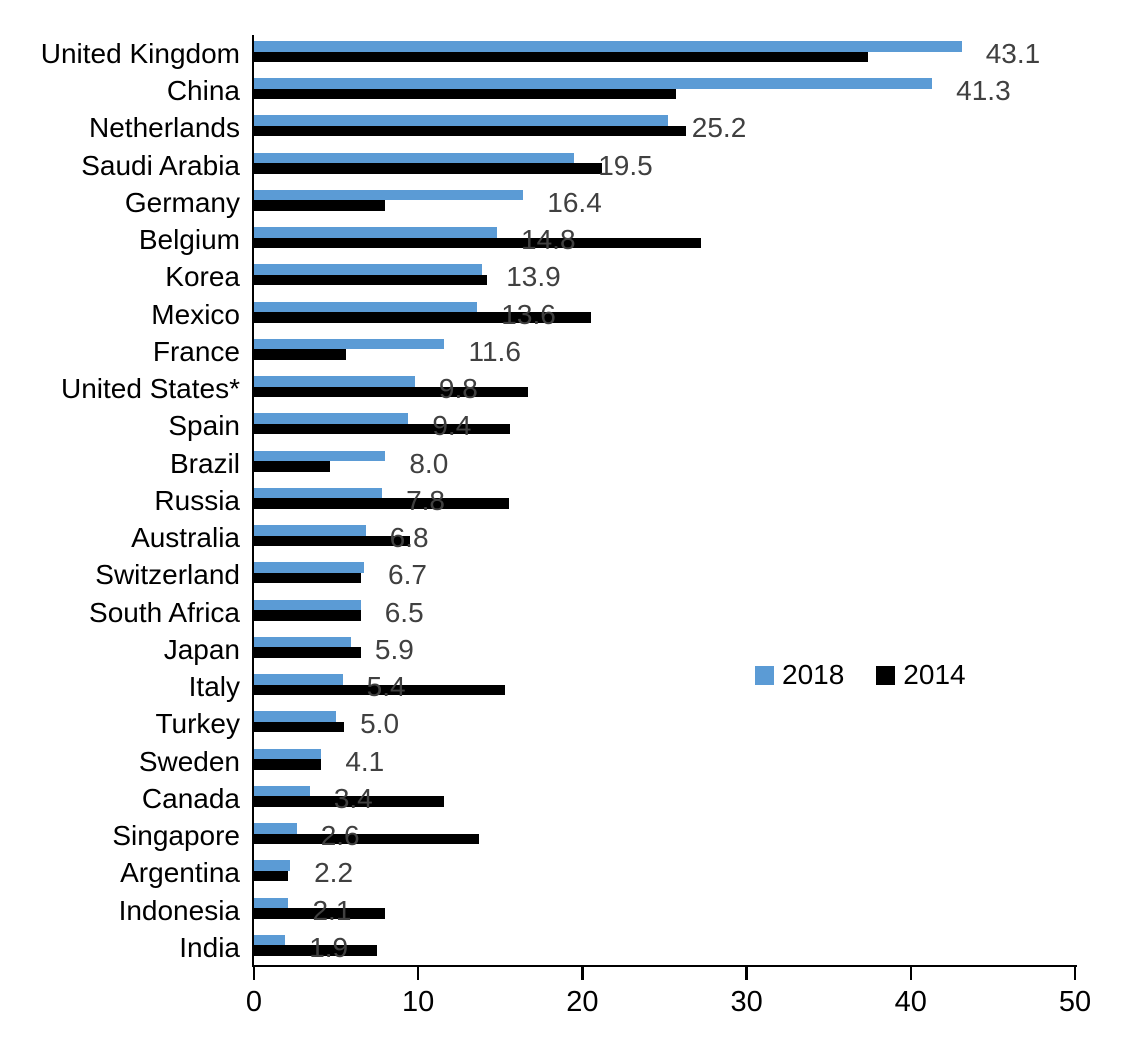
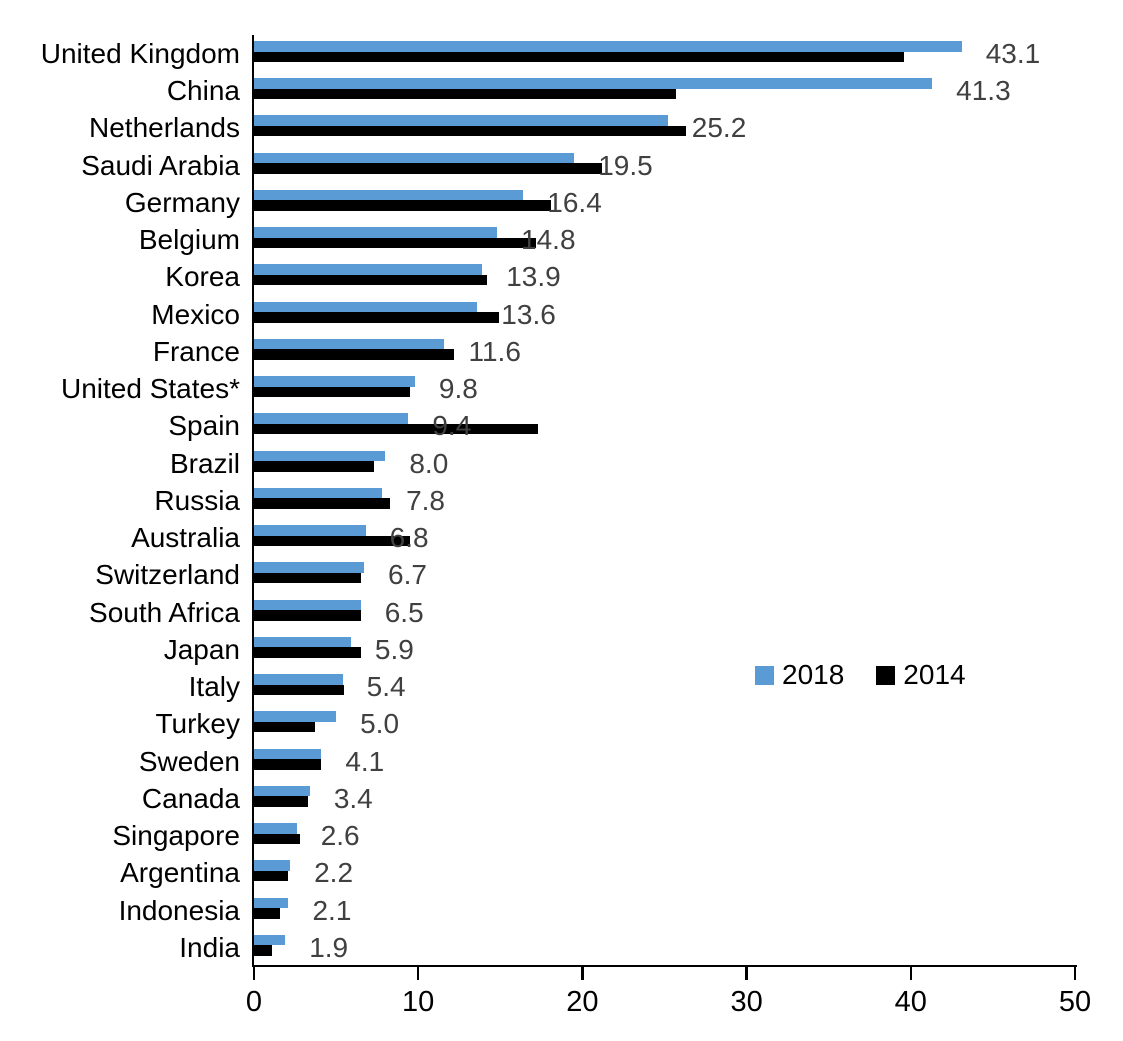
2014/United Kingdom: 37.4 -> 39.6
2014/Germany: 8.0 -> 18.1
2014/Belgium: 27.2 -> 17.2
2014/Mexico: 20.5 -> 14.9
2014/France: 5.6 -> 12.2
2014/United States*: 16.7 -> 9.5
2014/Spain: 15.6 -> 17.3
2014/Brazil: 4.6 -> 7.3
2014/Russia: 15.5 -> 8.3
2014/Italy: 15.3 -> 5.5
2014/Turkey: 5.5 -> 3.7
2014/Canada: 11.6 -> 3.3
2014/Singapore: 13.7 -> 2.8
2014/Indonesia: 8.0 -> 1.6
2014/India: 7.5 -> 1.1
